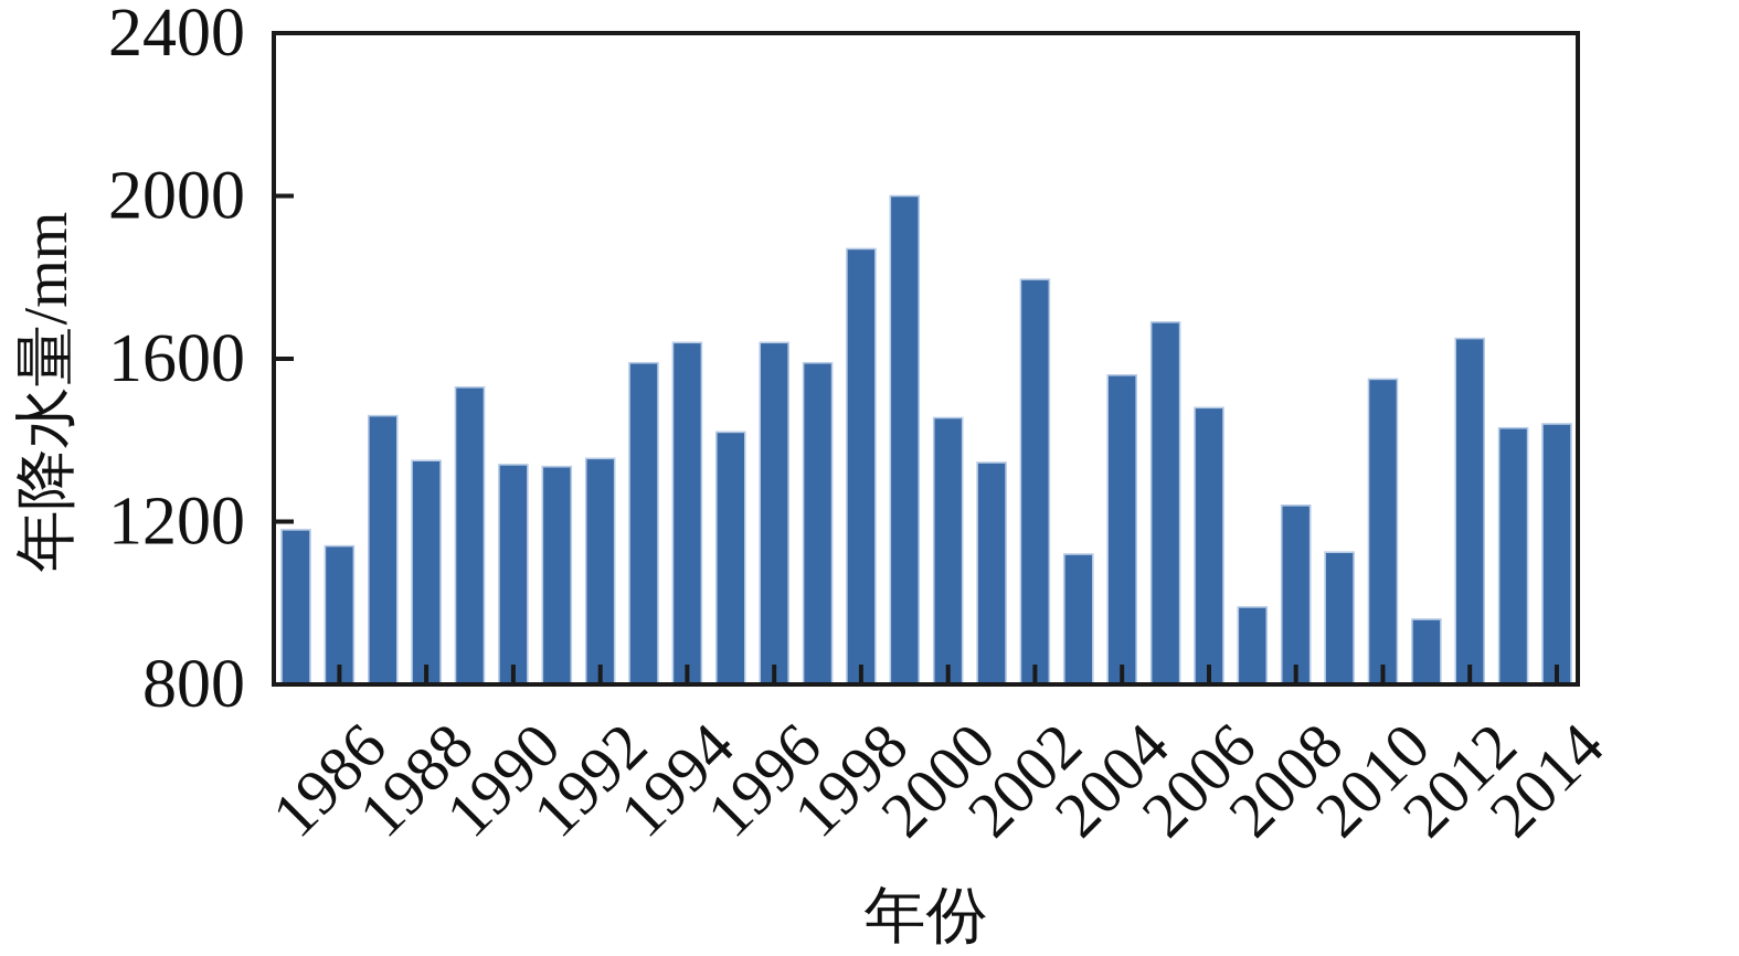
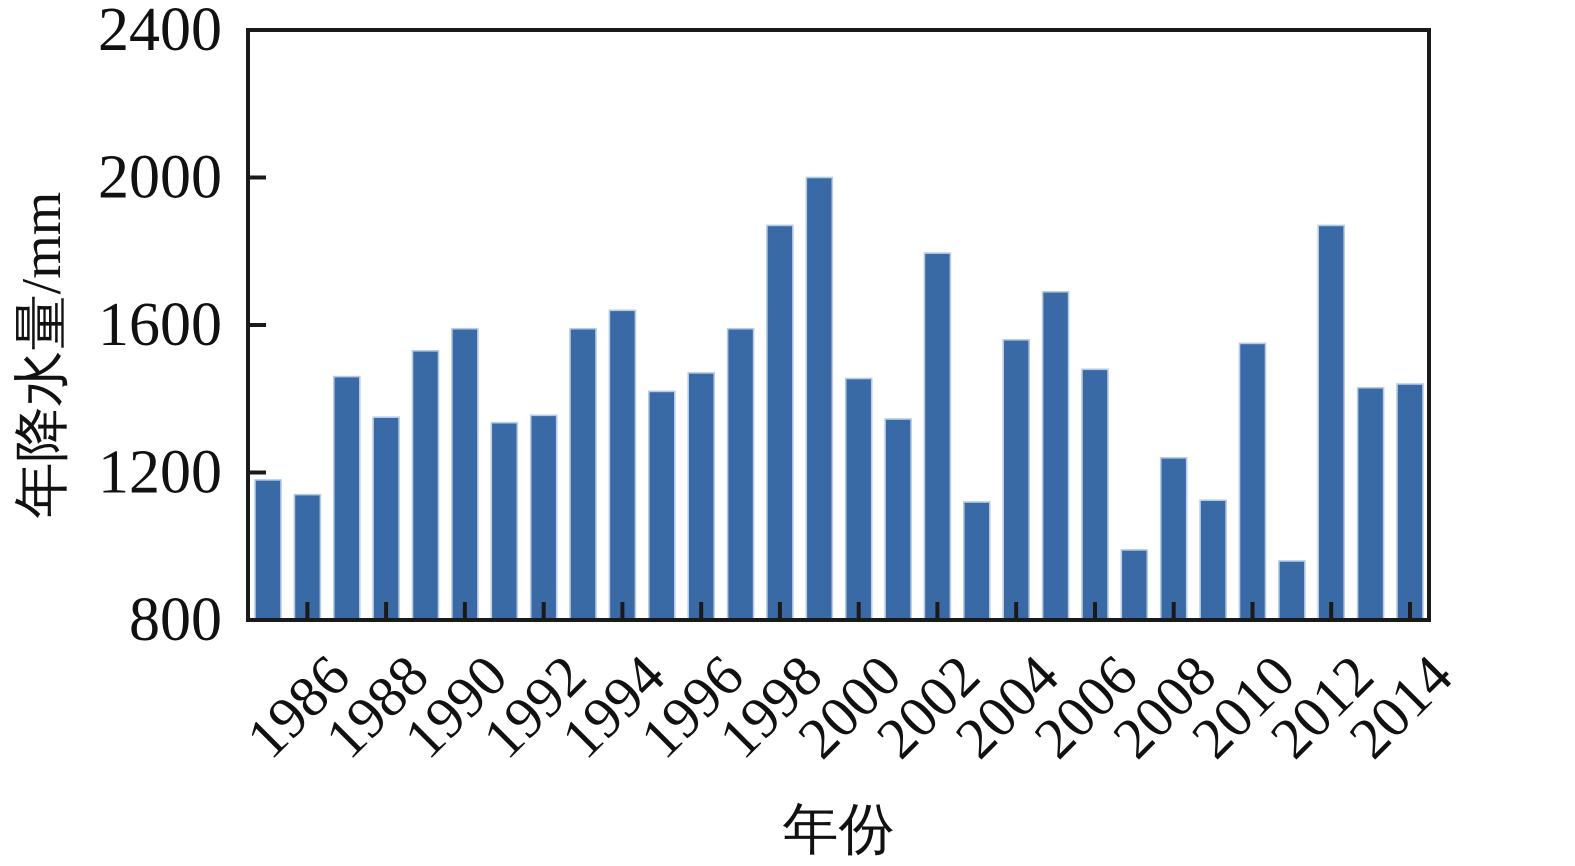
1990: 1340 -> 1590
1996: 1640 -> 1470
2012: 1650 -> 1870
